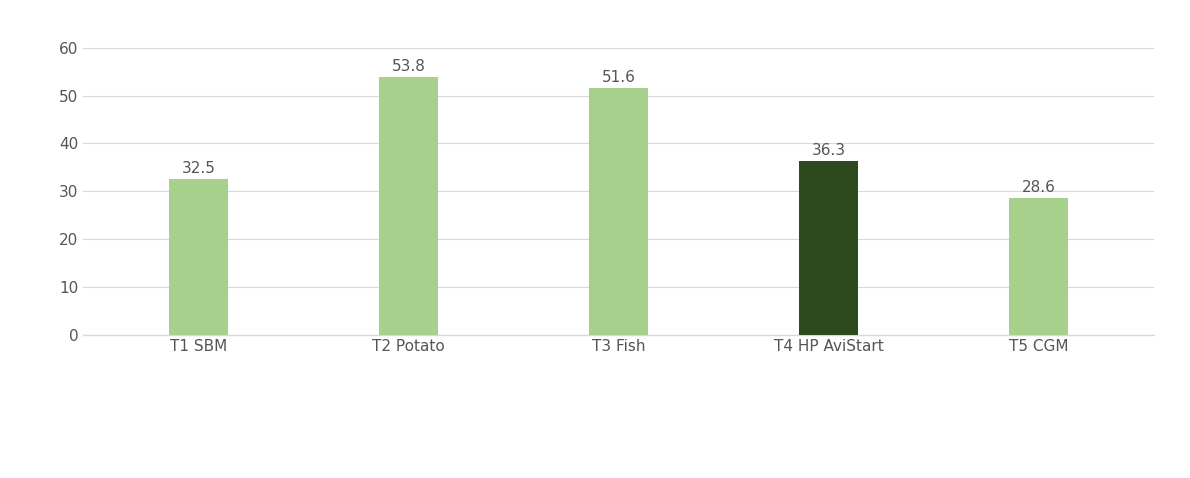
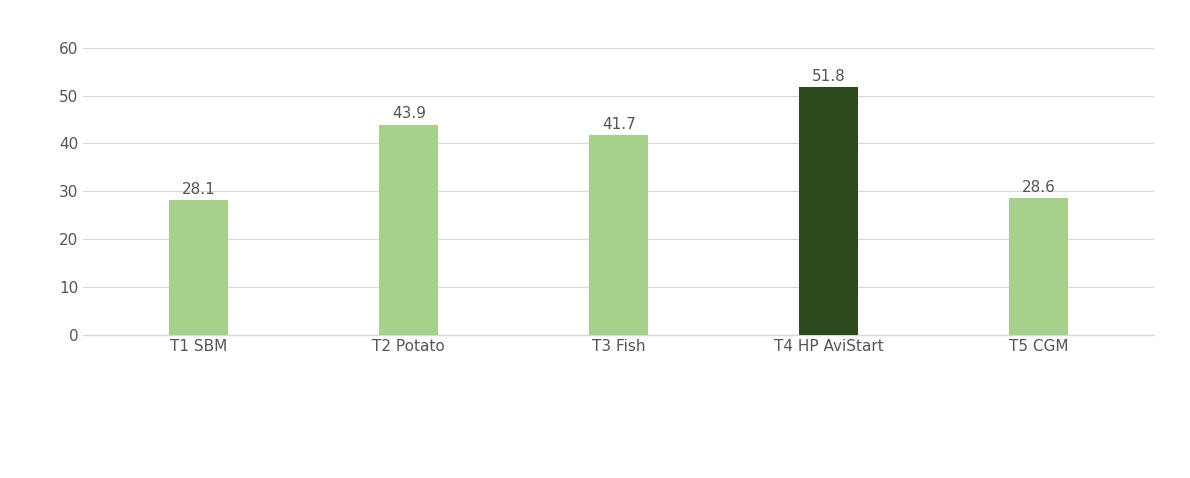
T1 SBM: 32.5 -> 28.1
T2 Potato: 53.8 -> 43.9
T3 Fish: 51.6 -> 41.7
T4 HP AviStart: 36.3 -> 51.8
